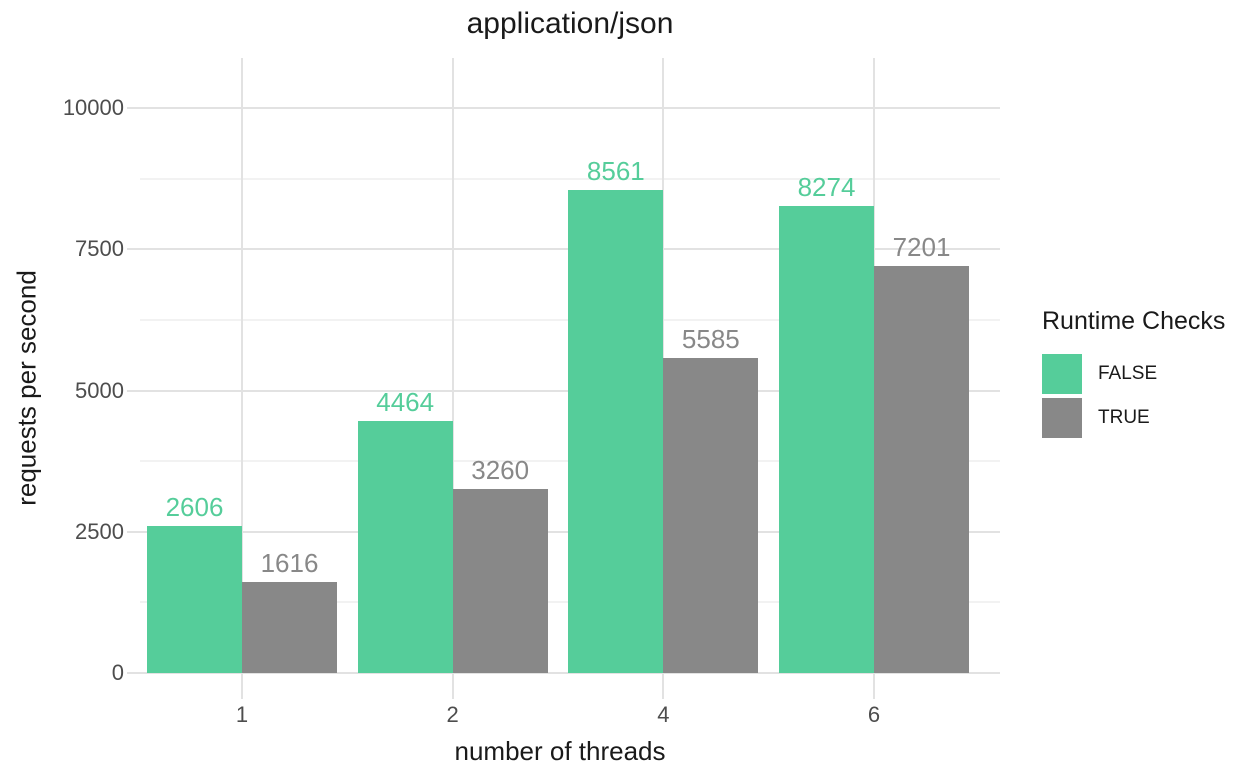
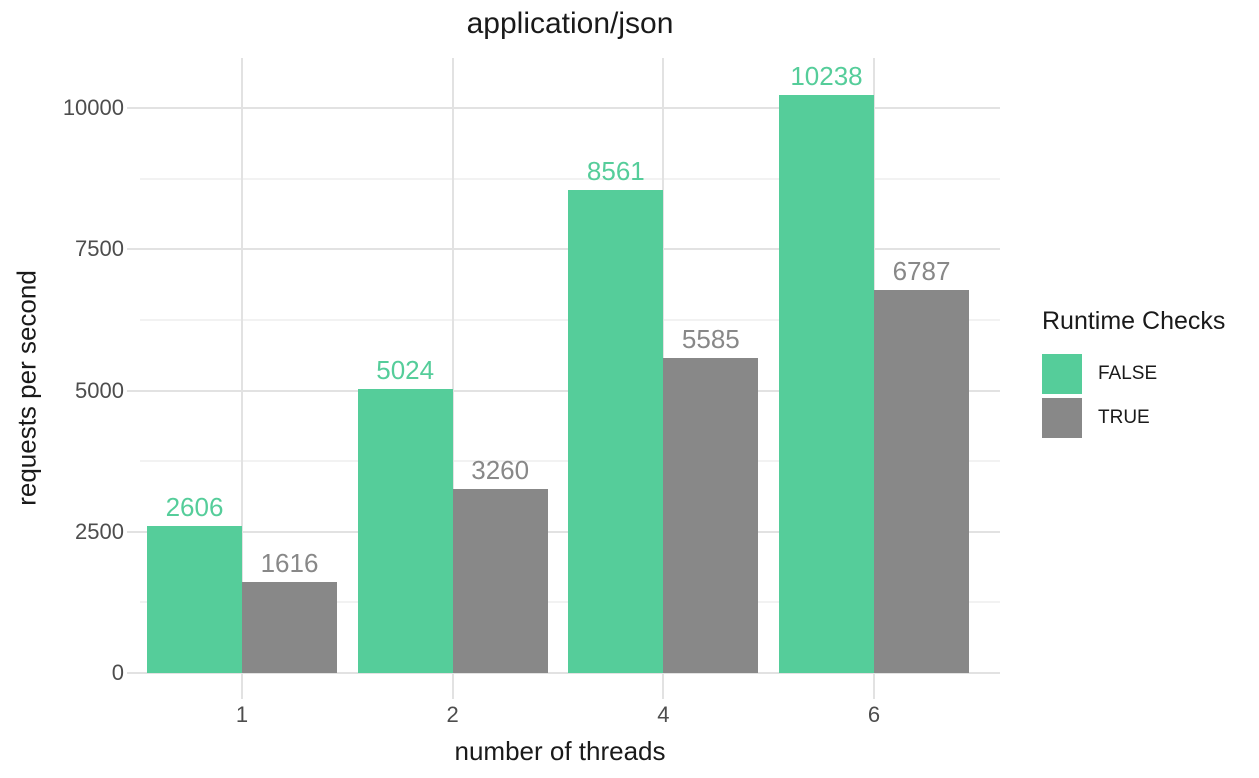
FALSE/2: 4464 -> 5024
FALSE/6: 8274 -> 10238
TRUE/6: 7201 -> 6787
